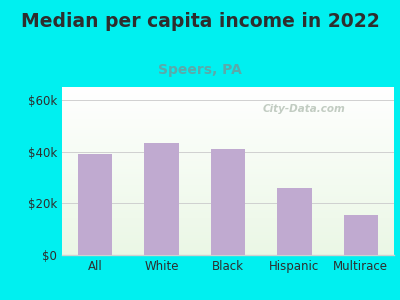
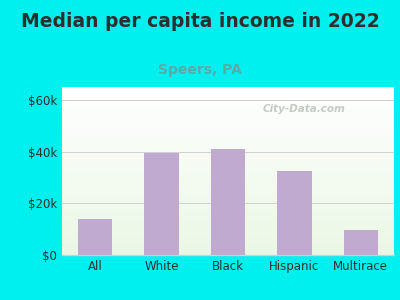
All: $39.0k -> $14.0k
White: $43.5k -> $39.5k
Hispanic: $26.0k -> $32.5k
Multirace: $15.5k -> $9.5k
